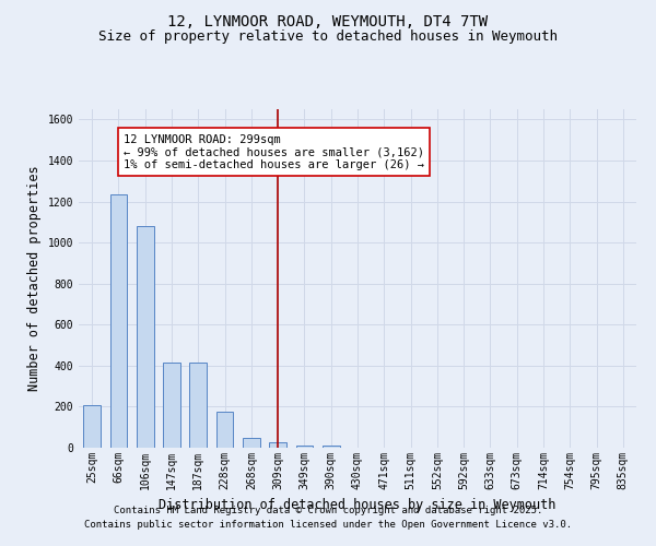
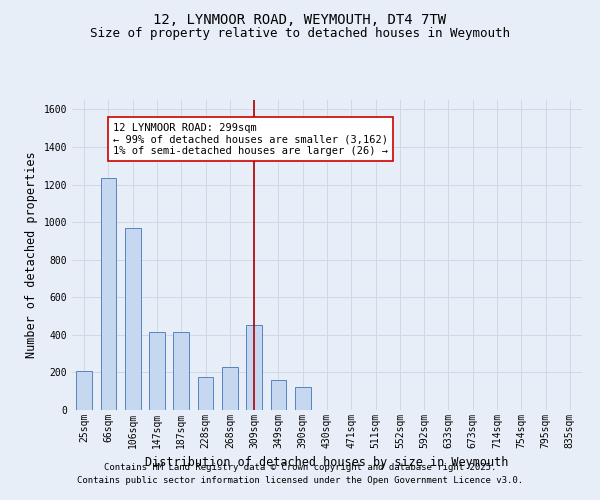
106sqm: 1080 -> 970
268sqm: 50 -> 230
309sqm: 20 -> 450
349sqm: 10 -> 160
390sqm: 10 -> 120
